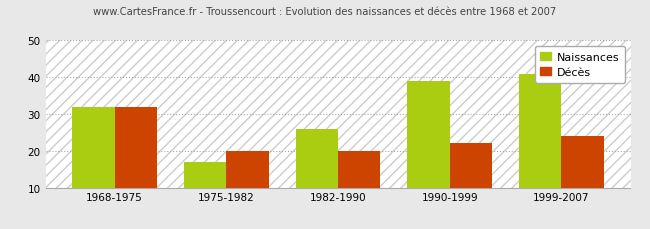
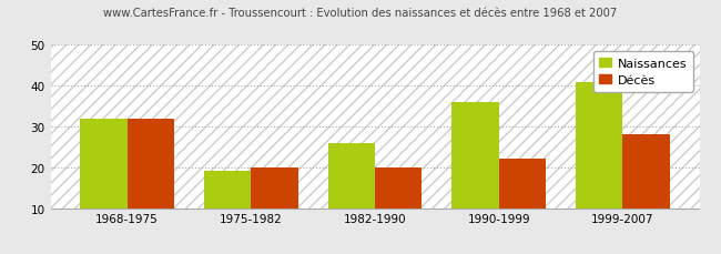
Naissances/1975-1982: 17 -> 19
Naissances/1990-1999: 39 -> 36
Décès/1999-2007: 24 -> 28
